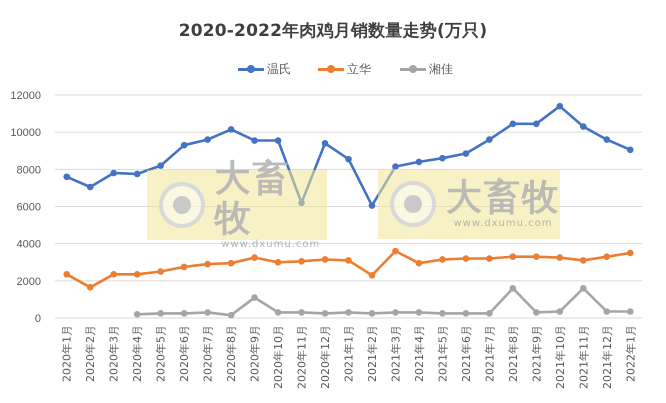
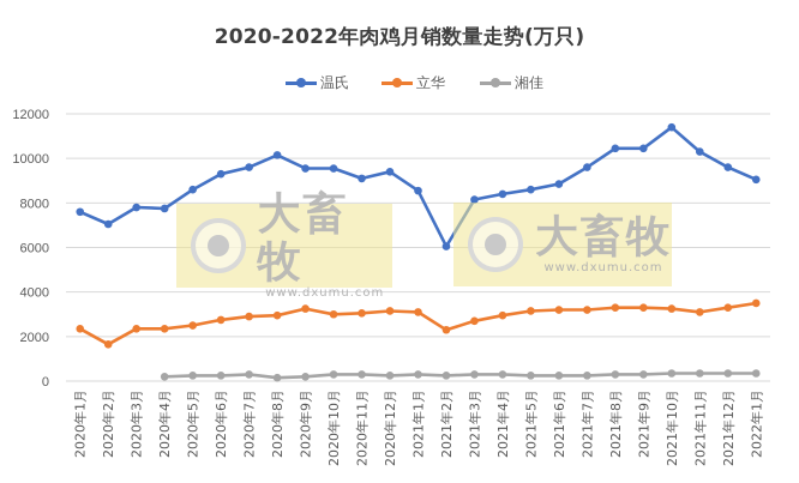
温氏/2020年5月: 8200 -> 8600
湘佳/2020年9月: 1100 -> 200
温氏/2020年11月: 6200 -> 9100
立华/2021年3月: 3600 -> 2700
湘佳/2021年8月: 1600 -> 300
湘佳/2021年11月: 1600 -> 400
